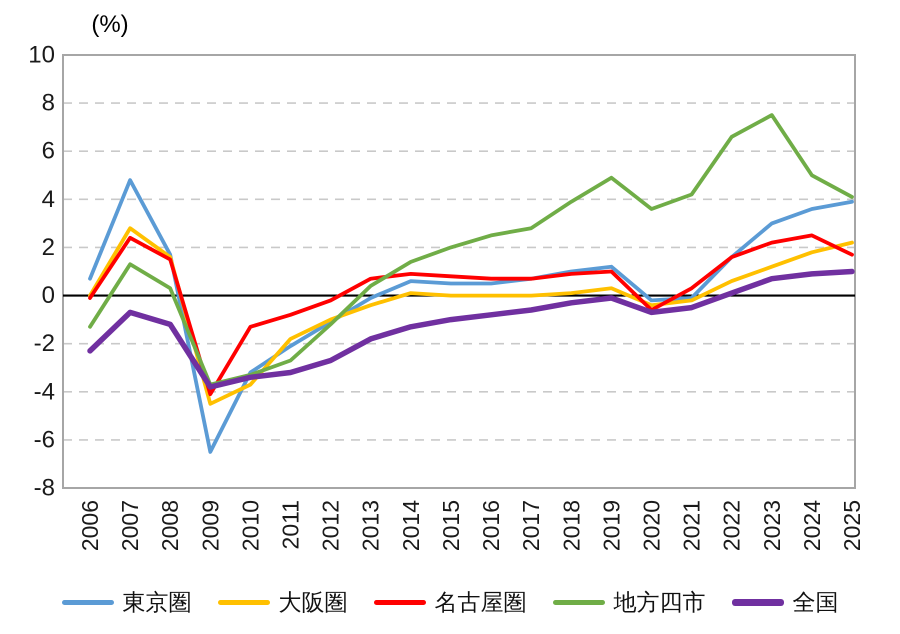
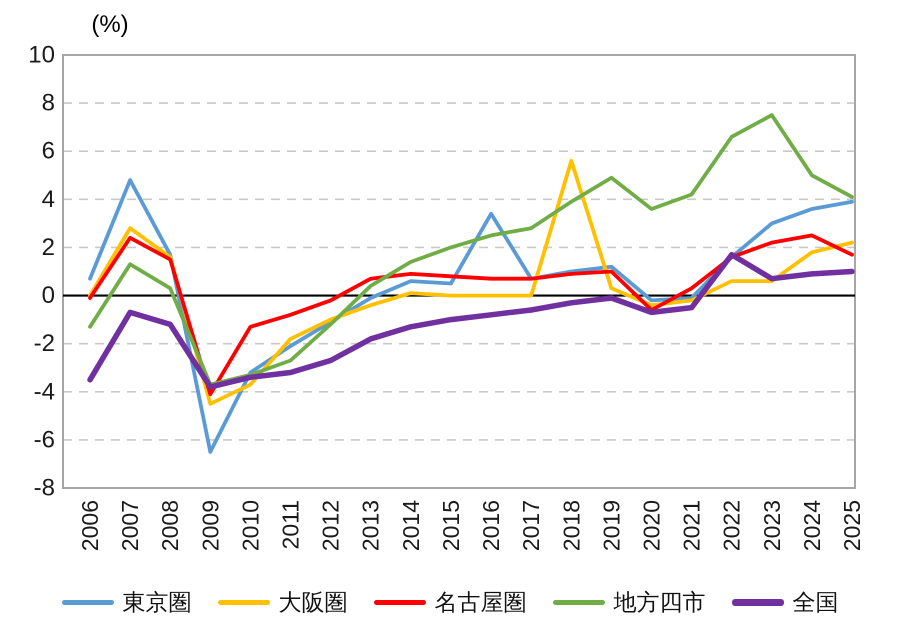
全国/2006: -2.3 -> -3.5
東京圏/2016: 0.5 -> 3.4
大阪圏/2018: 0.1 -> 5.6
全国/2022: 0.1 -> 1.7
大阪圏/2023: 1.2 -> 0.6
